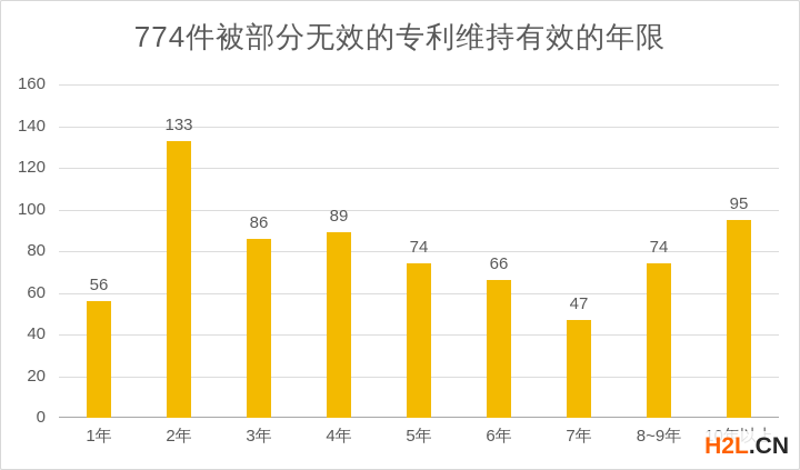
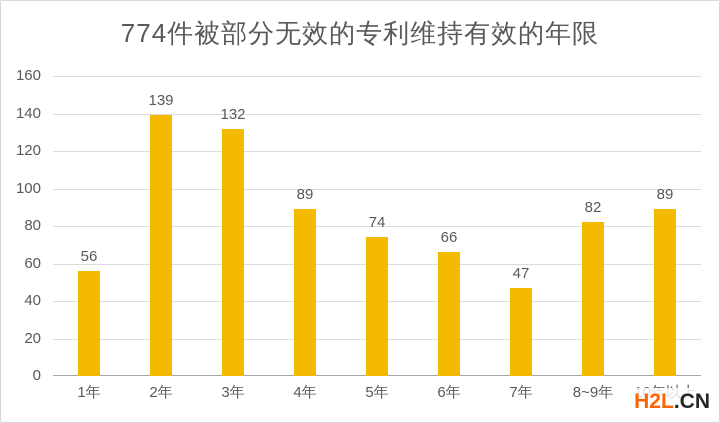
2年: 133 -> 139
3年: 86 -> 132
8~9年: 74 -> 82
10年以上: 95 -> 89
